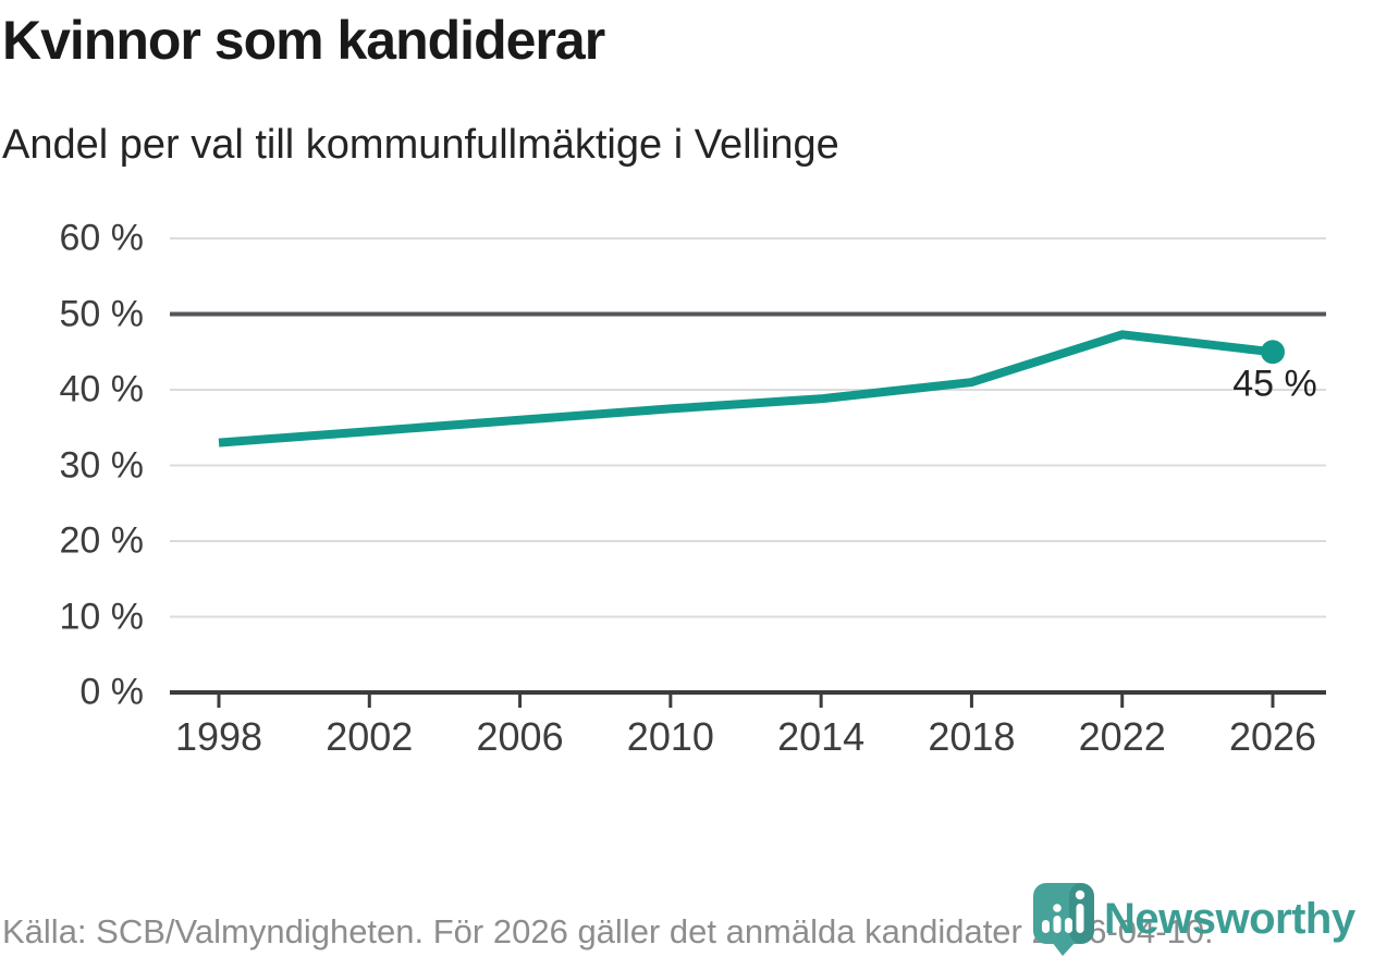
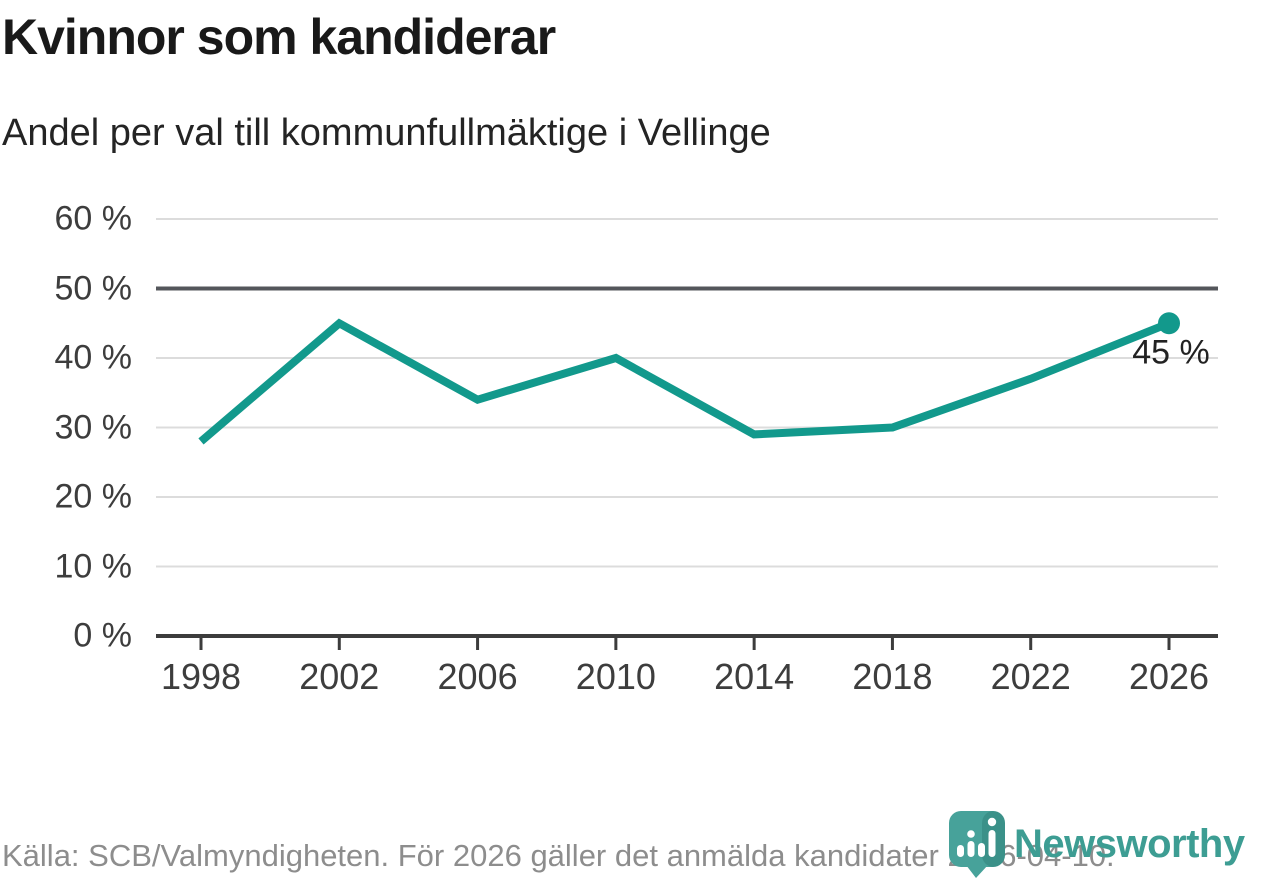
1998: 33% -> 28%
2002: 34% -> 45%
2006: 36% -> 34%
2010: 38% -> 40%
2014: 39% -> 29%
2018: 41% -> 30%
2022: 47% -> 37%
